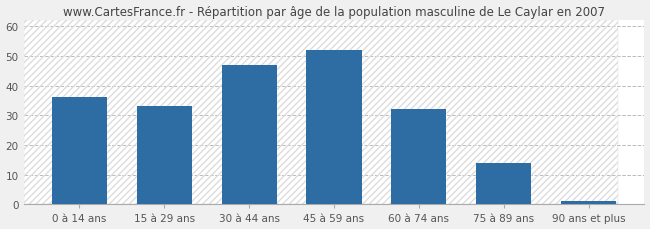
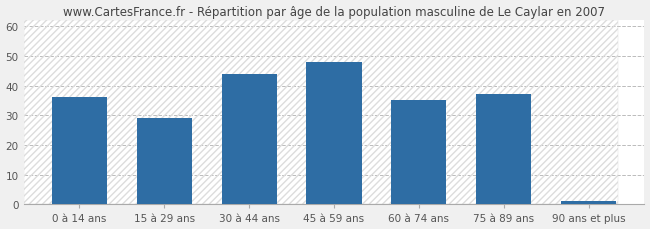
15 à 29 ans: 33 -> 29
30 à 44 ans: 47 -> 44
45 à 59 ans: 52 -> 48
60 à 74 ans: 32 -> 35
75 à 89 ans: 14 -> 37
